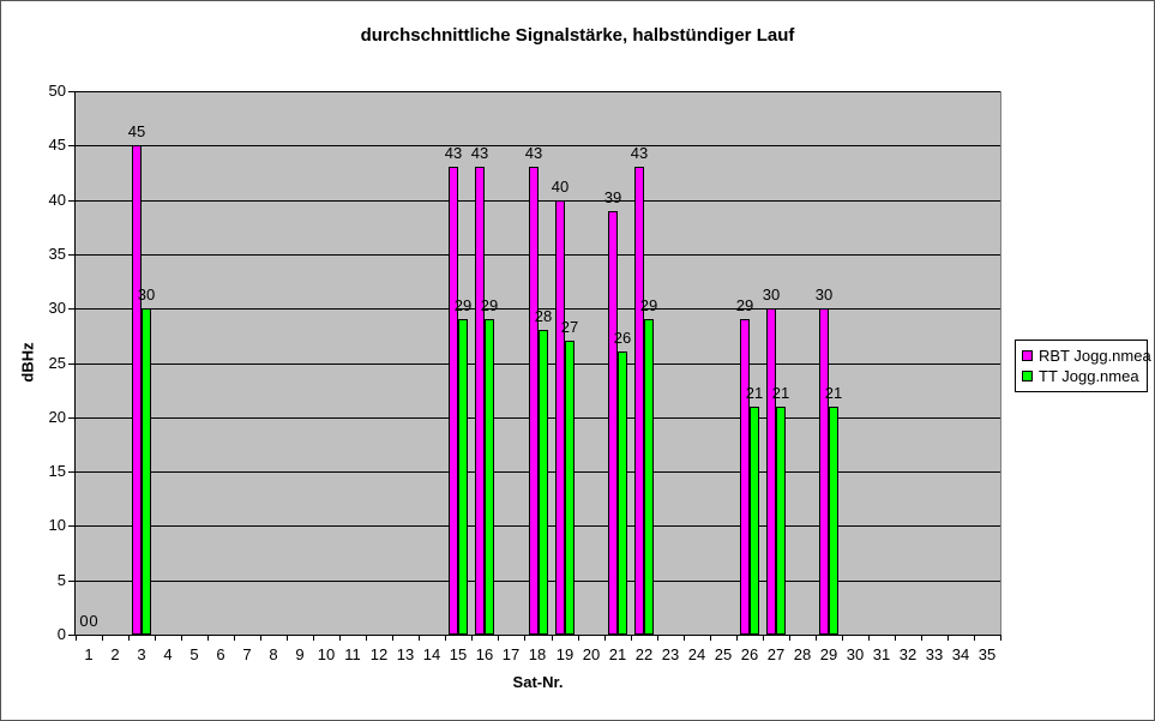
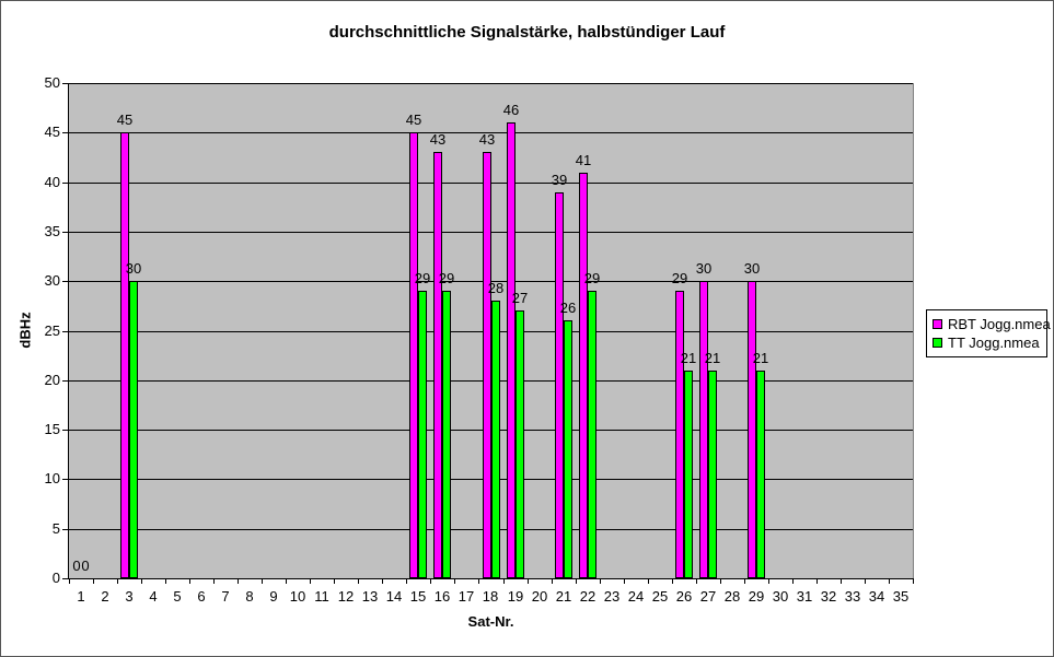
RBT Jogg.nmea/15: 43 -> 45
RBT Jogg.nmea/19: 40 -> 46
RBT Jogg.nmea/22: 43 -> 41
